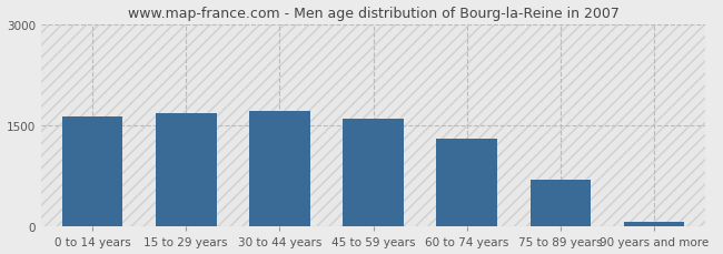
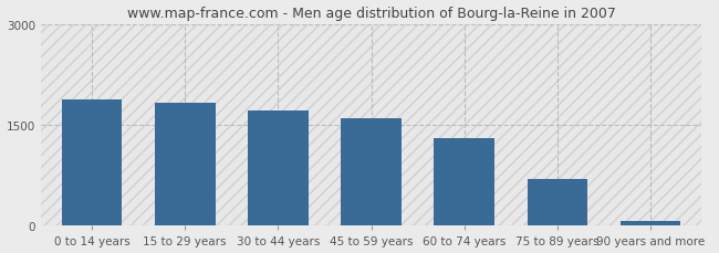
0 to 14 years: 1620 -> 1880
15 to 29 years: 1680 -> 1820
